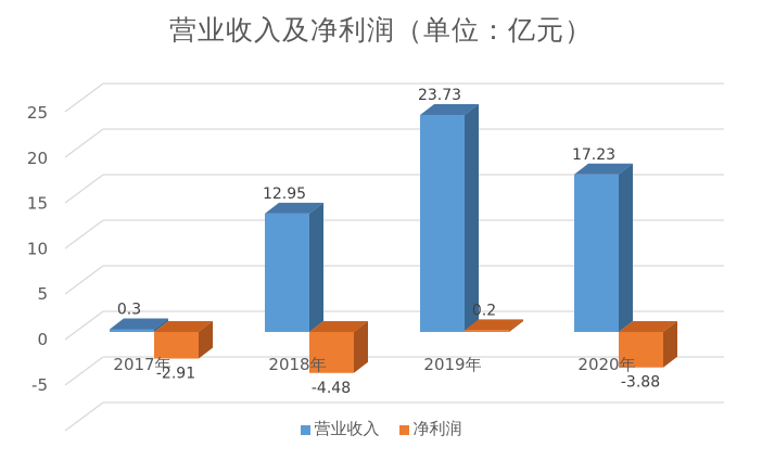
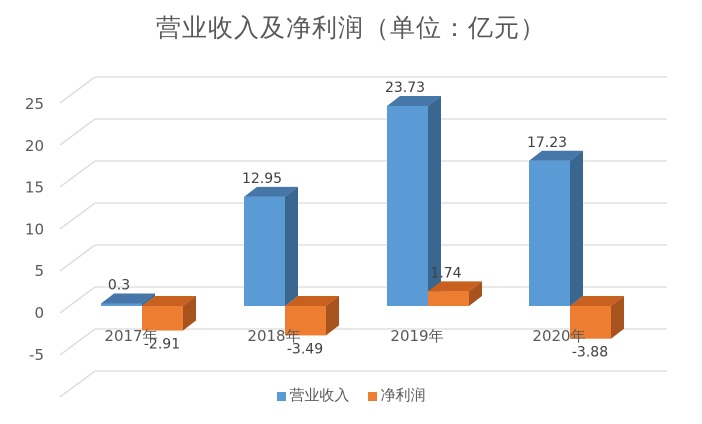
净利润/2018年: -4.48 -> -3.49
净利润/2019年: 0.2 -> 1.74
